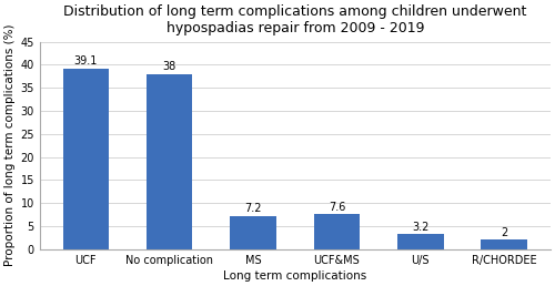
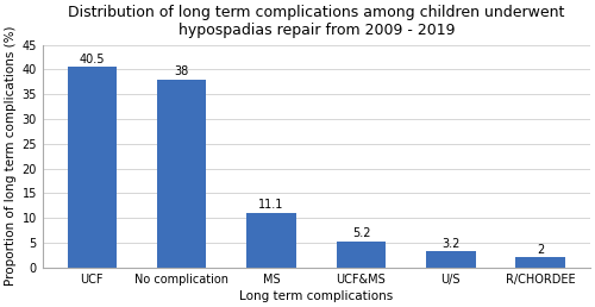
UCF: 39.1 -> 40.5
MS: 7.2 -> 11.1
UCF&MS: 7.6 -> 5.2
